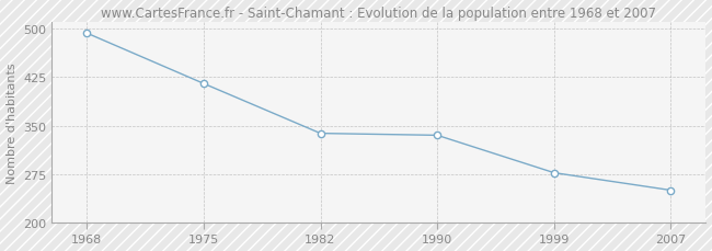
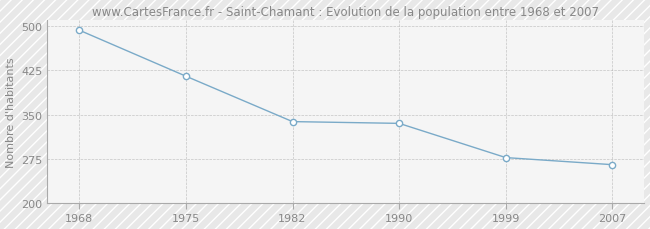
2007: 250 -> 265
